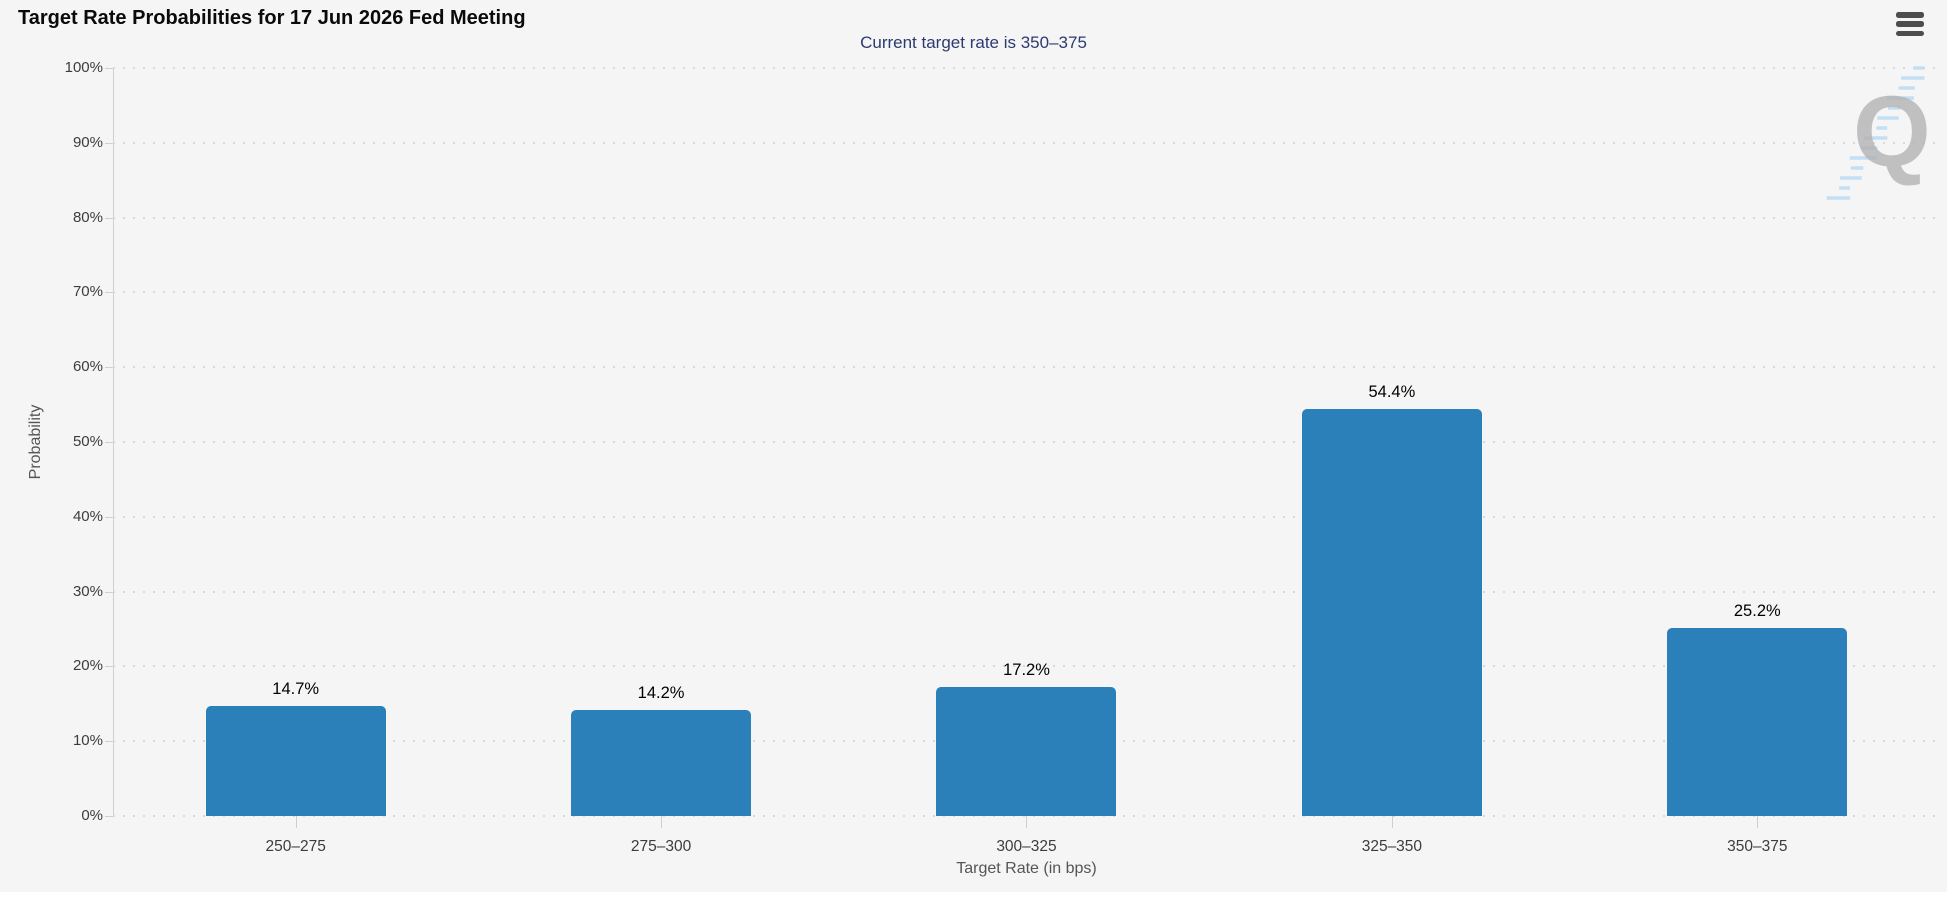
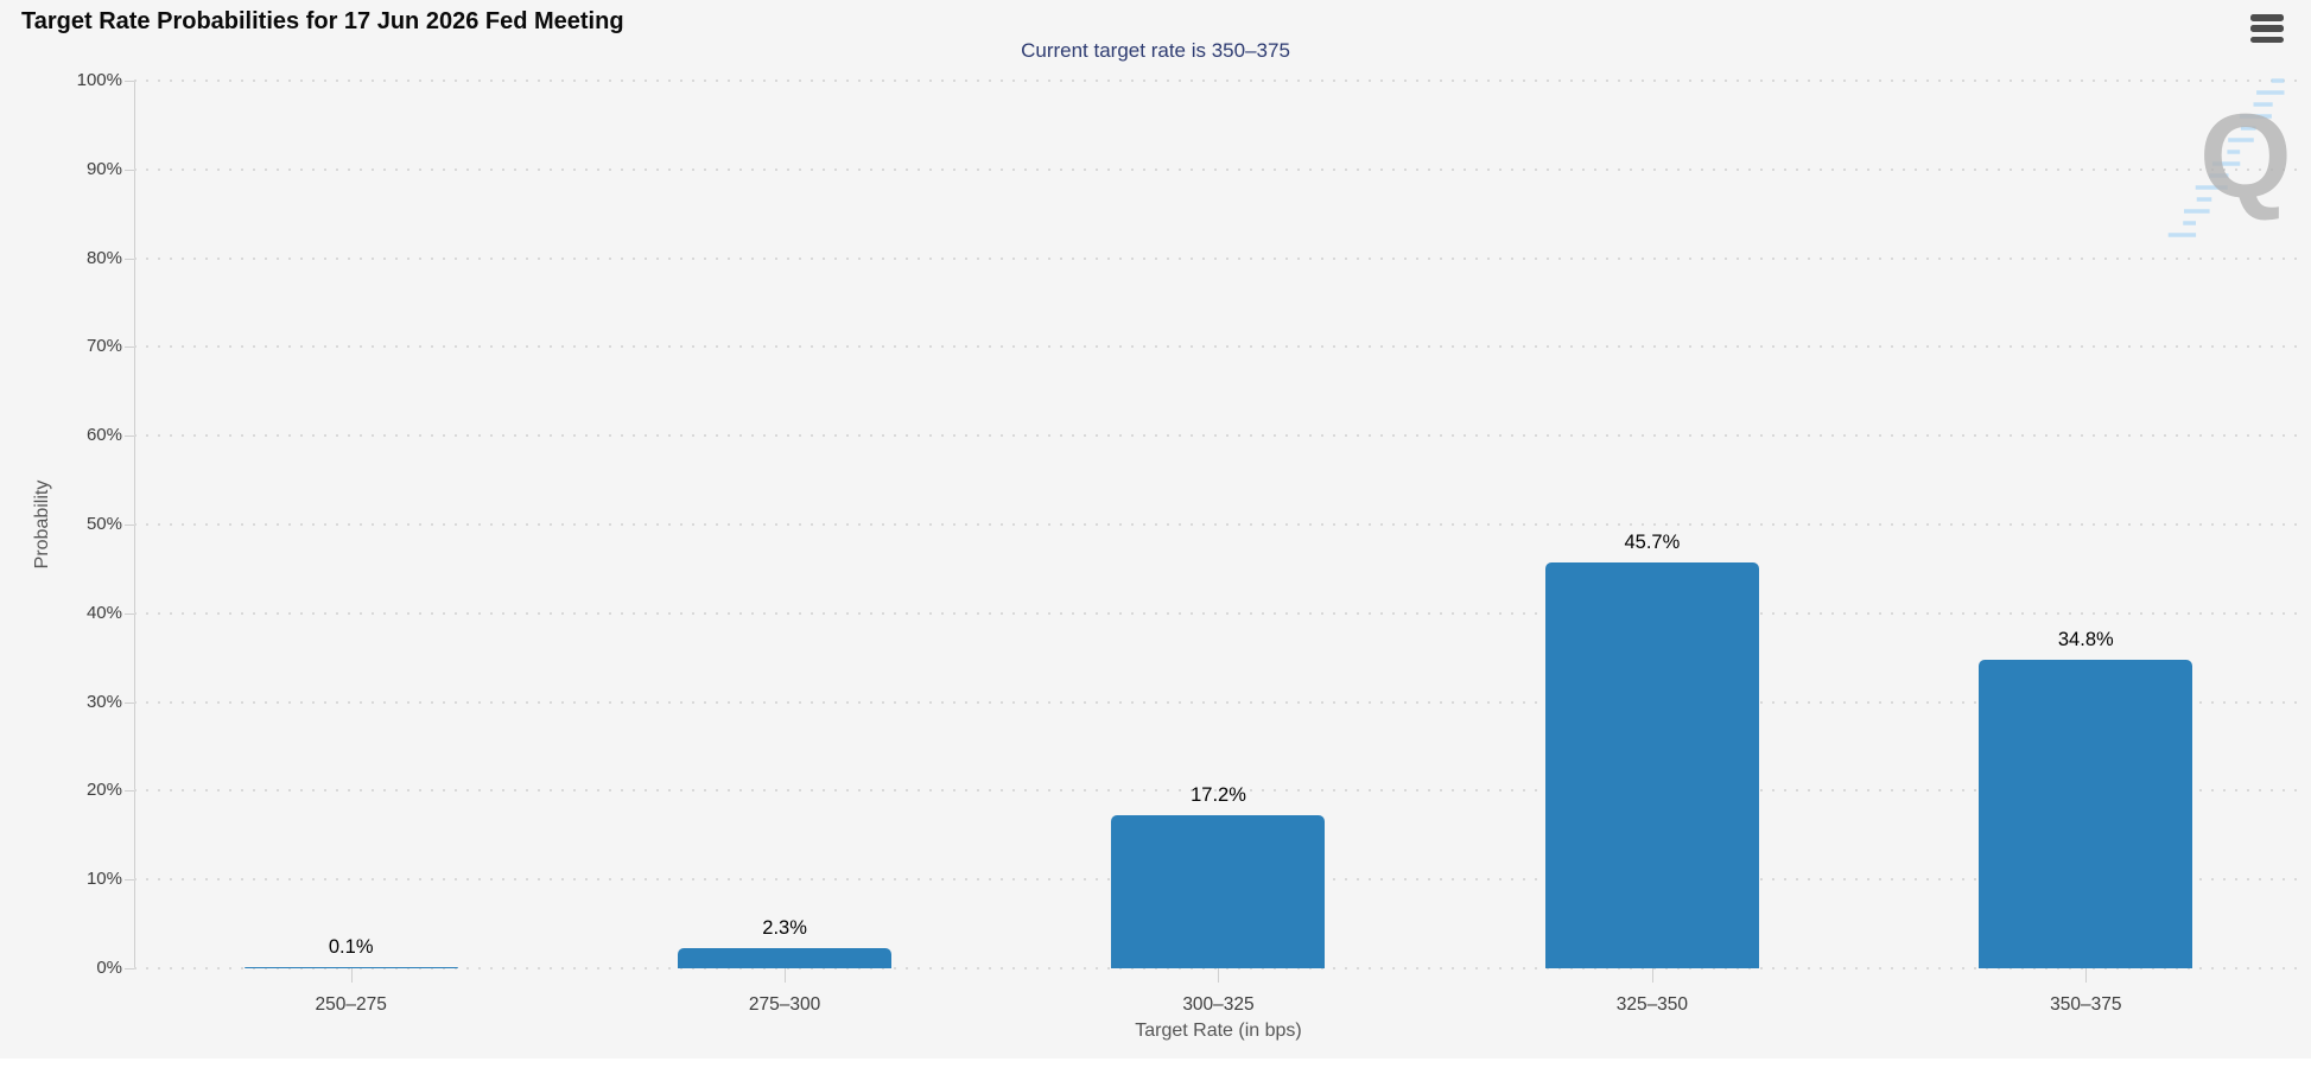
250–275: 14.7% -> 0.1%
275–300: 14.2% -> 2.3%
325–350: 54.4% -> 45.7%
350–375: 25.2% -> 34.8%
